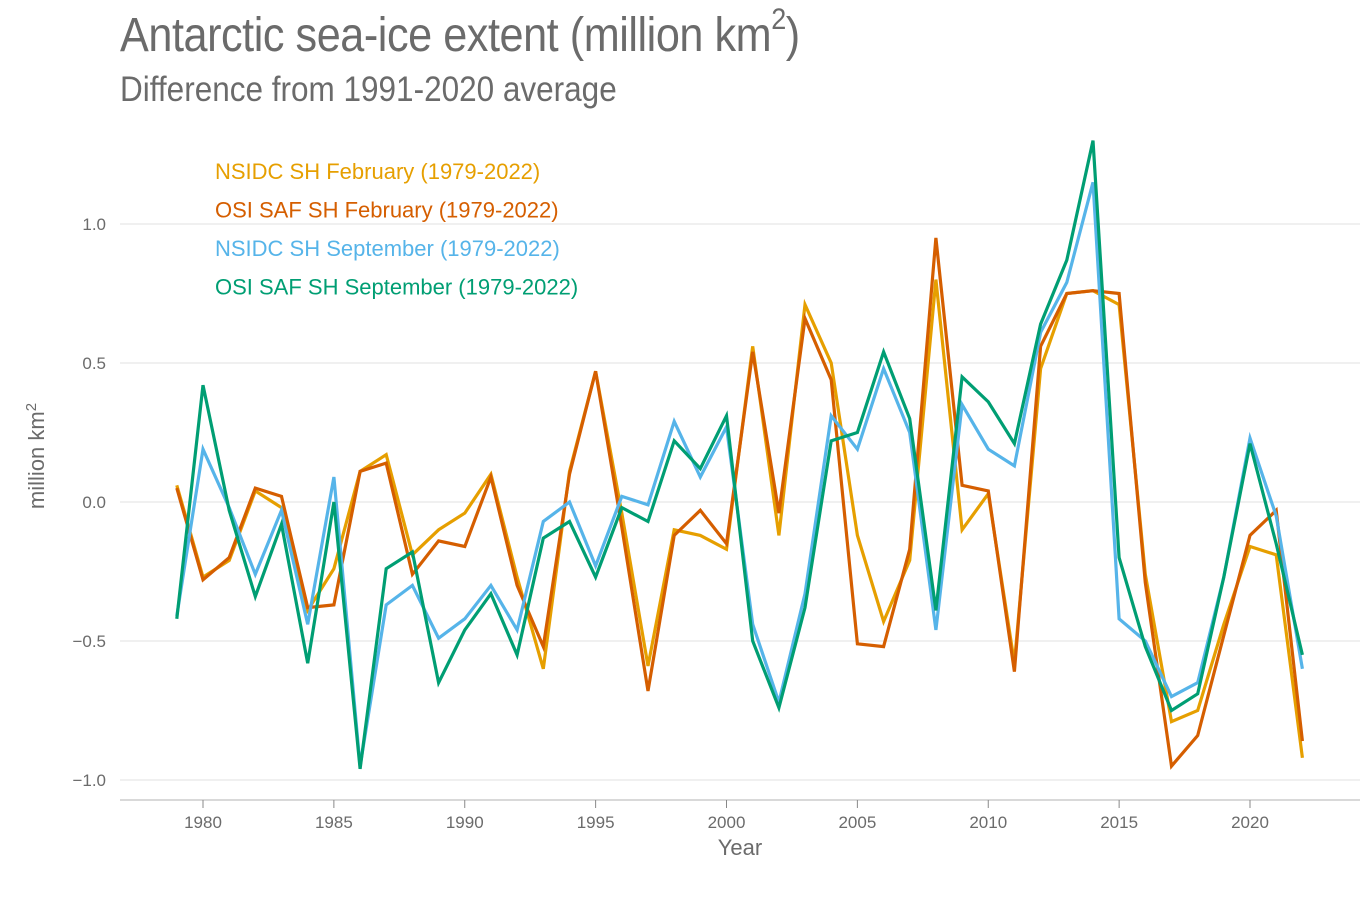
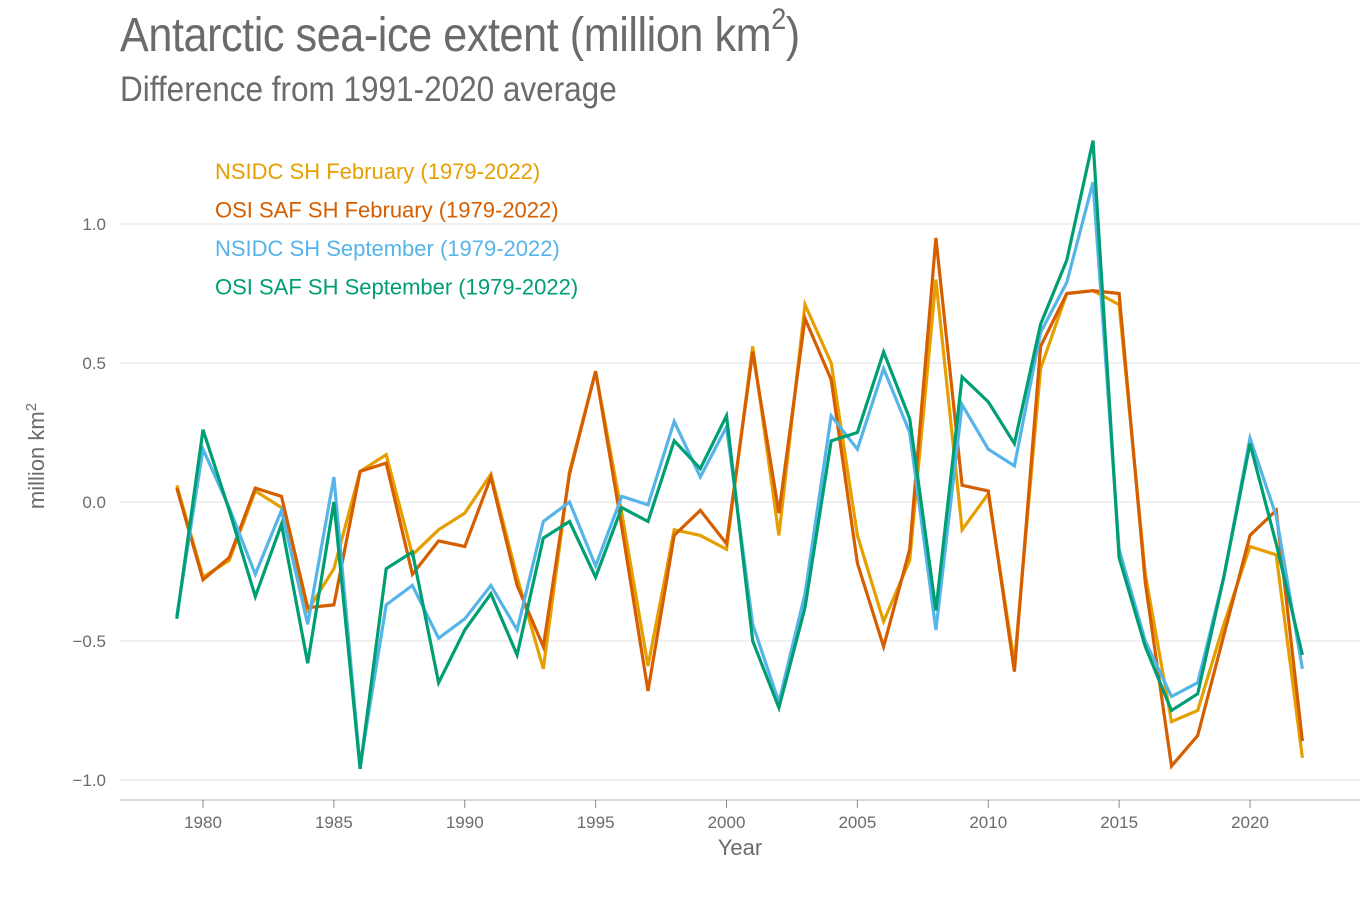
OSI SAF SH September (1979-2022)/1980: 0.42 -> 0.26
OSI SAF SH February (1979-2022)/2005: -0.51 -> -0.22
NSIDC SH September (1979-2022)/2015: -0.42 -> -0.17
